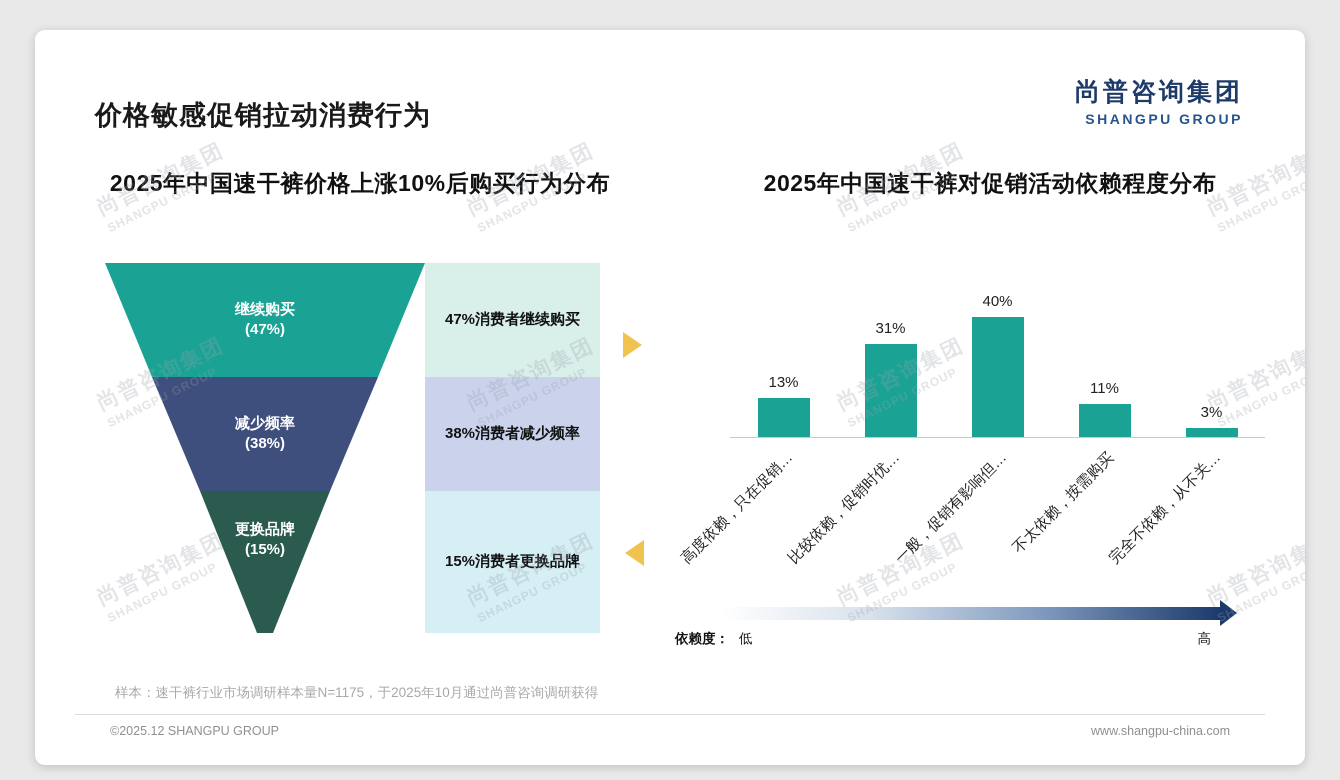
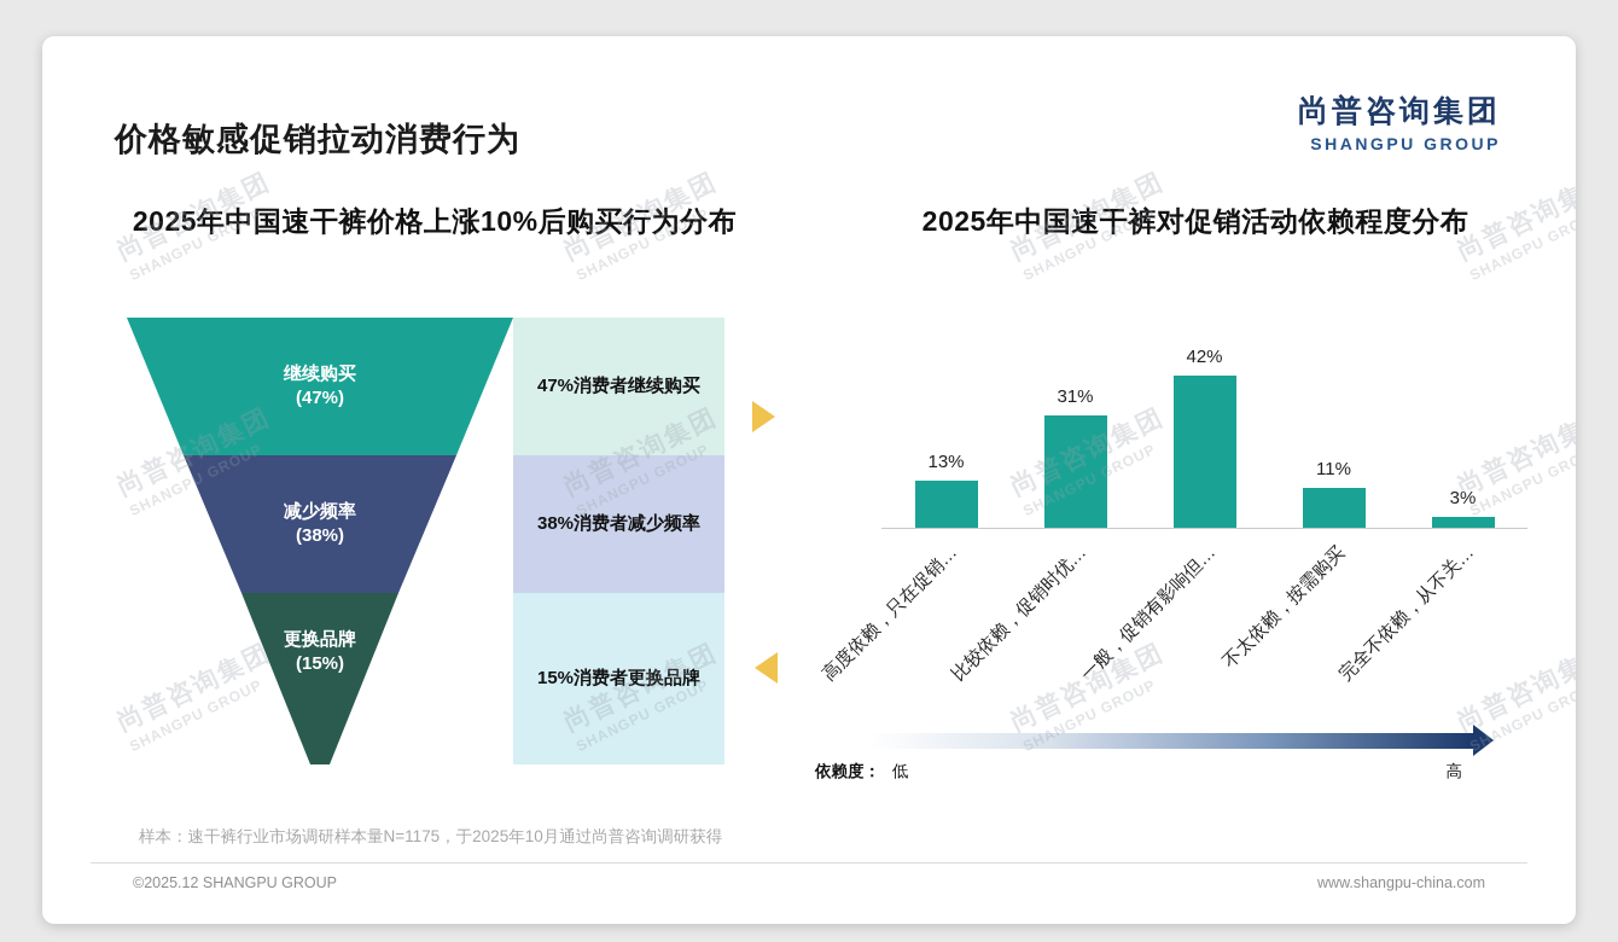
2025年中国速干裤对促销活动依赖程度分布/一般，促销有影响但…: 40% -> 42%
